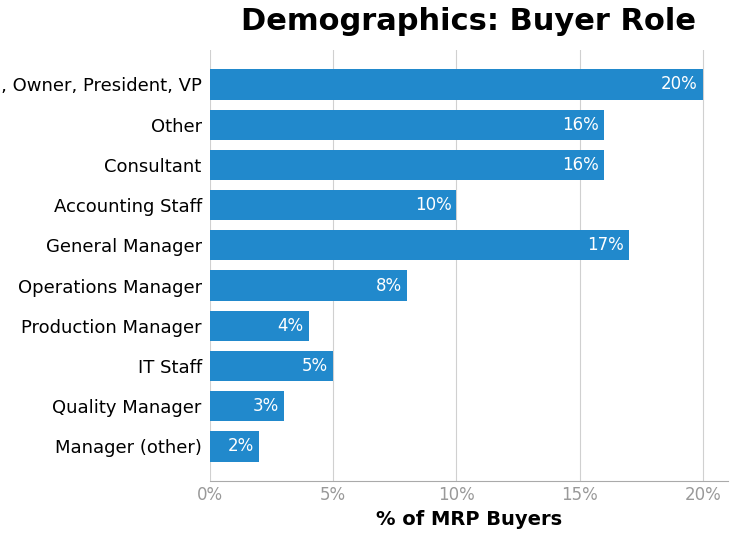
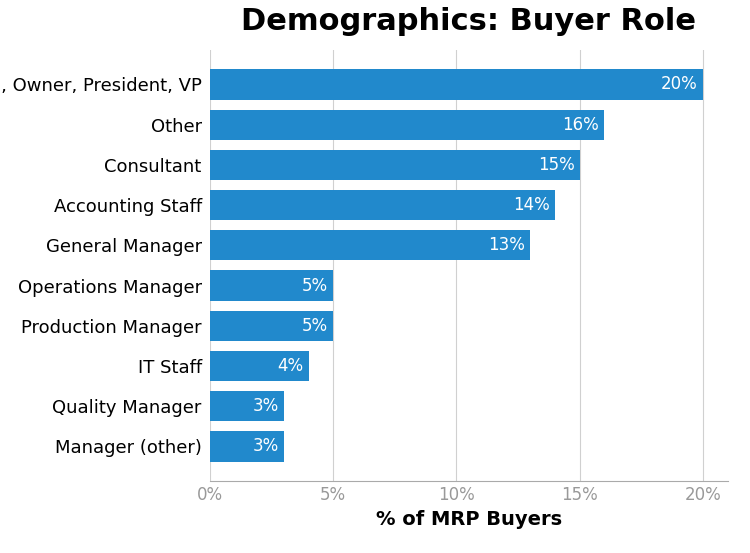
Consultant: 16% -> 15%
Accounting Staff: 10% -> 14%
General Manager: 17% -> 13%
Operations Manager: 8% -> 5%
Production Manager: 4% -> 5%
IT Staff: 5% -> 4%
Manager (other): 2% -> 3%
